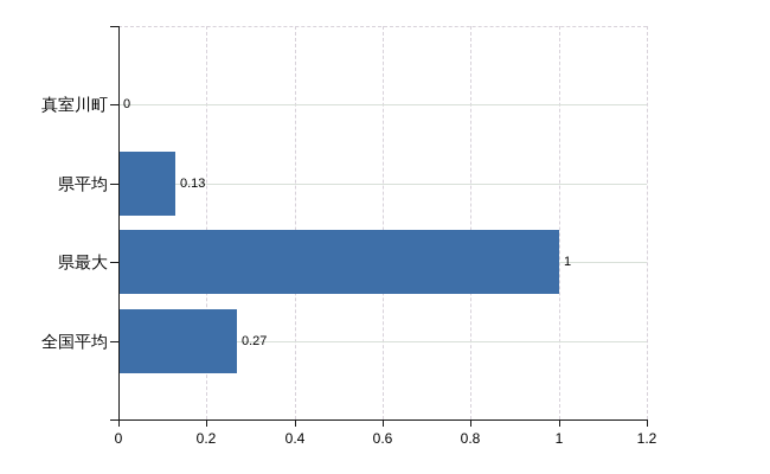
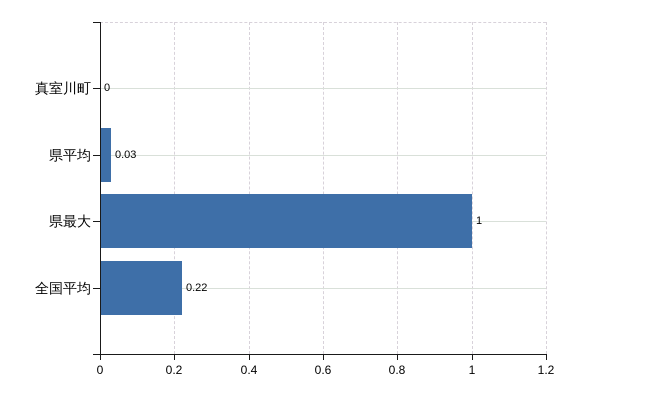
県平均: 0.13 -> 0.03
全国平均: 0.27 -> 0.22
